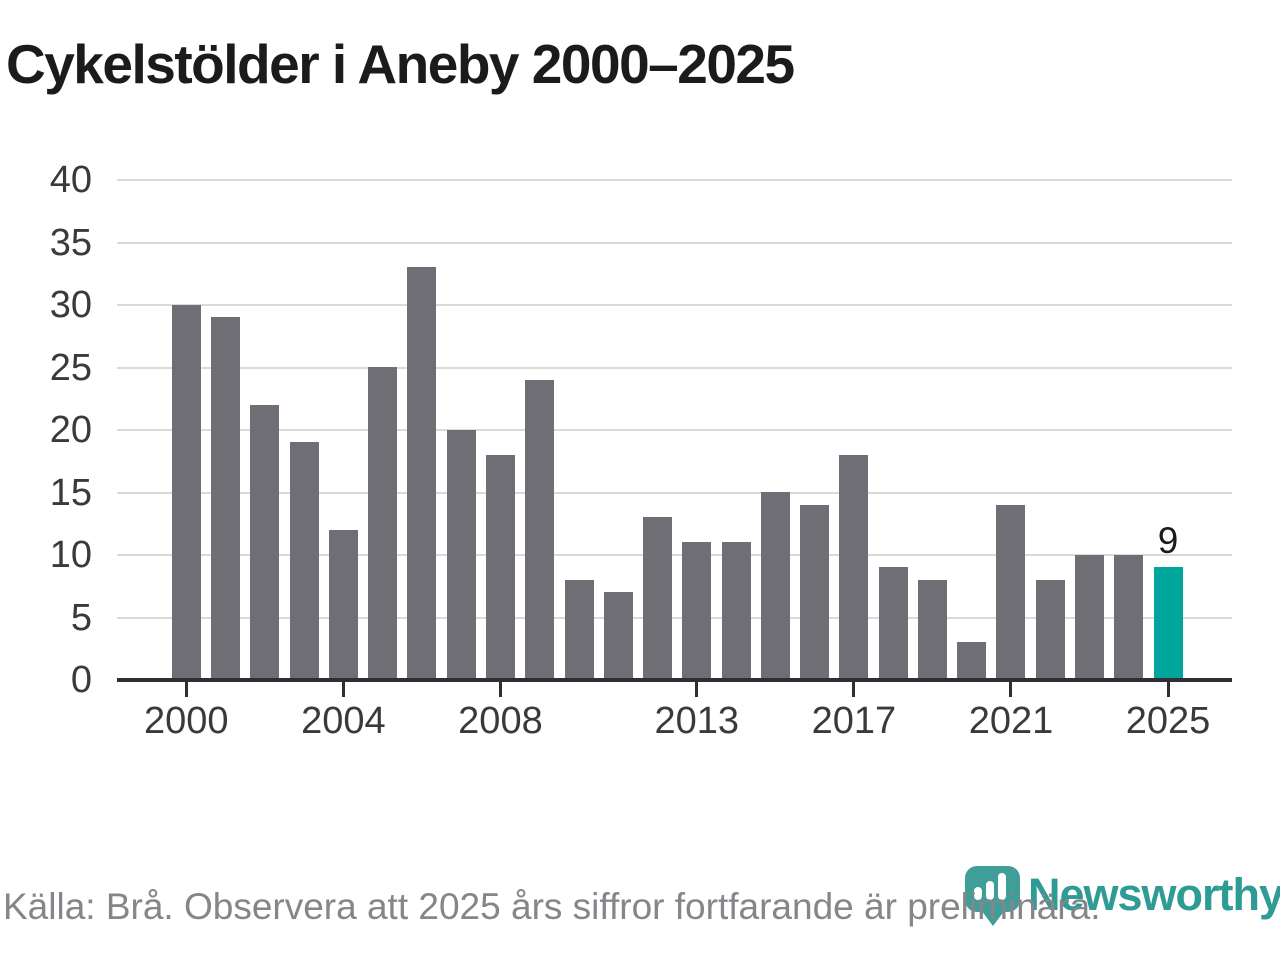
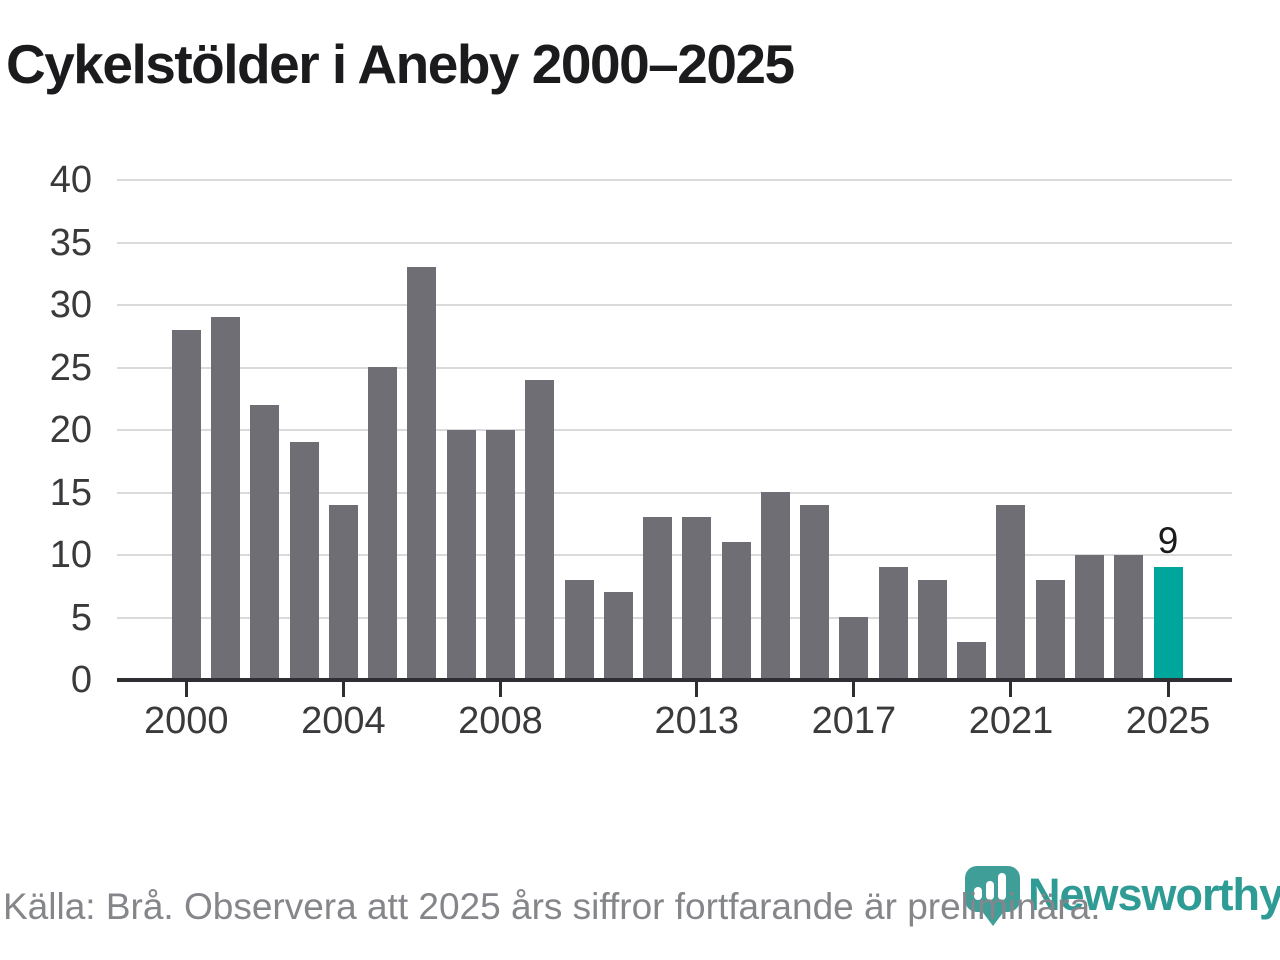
2000: 30 -> 28
2004: 12 -> 14
2008: 18 -> 20
2013: 11 -> 13
2017: 18 -> 5
